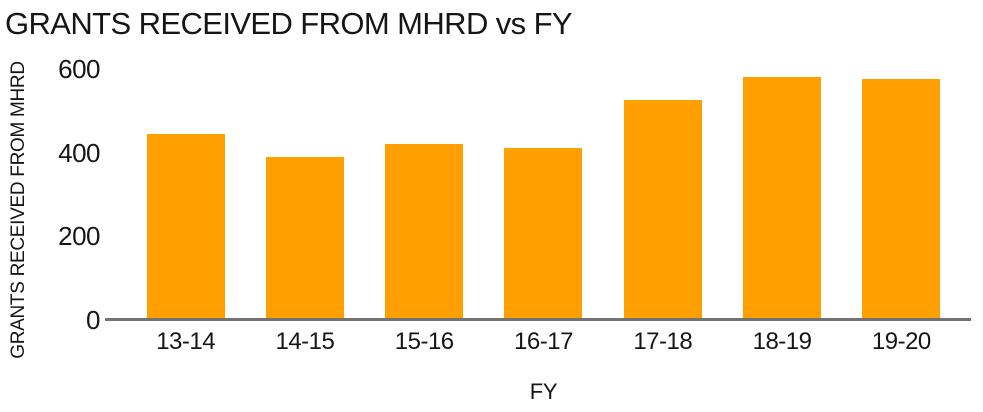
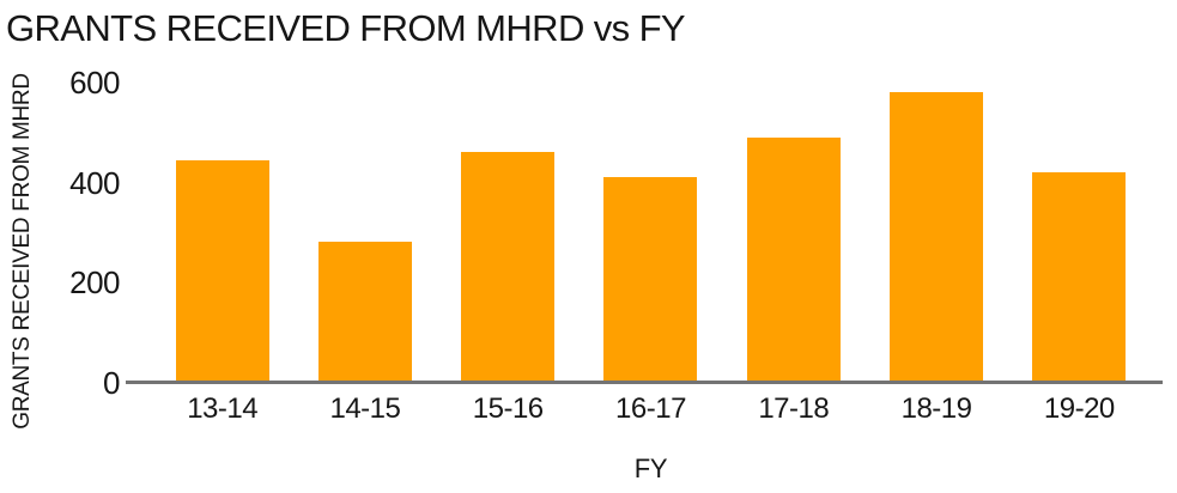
14-15: 390 -> 280
15-16: 420 -> 460
17-18: 520 -> 490
19-20: 580 -> 420
